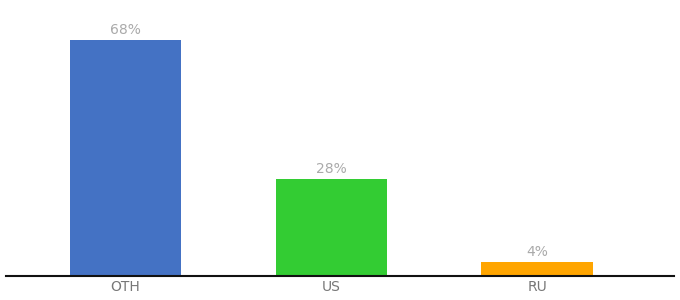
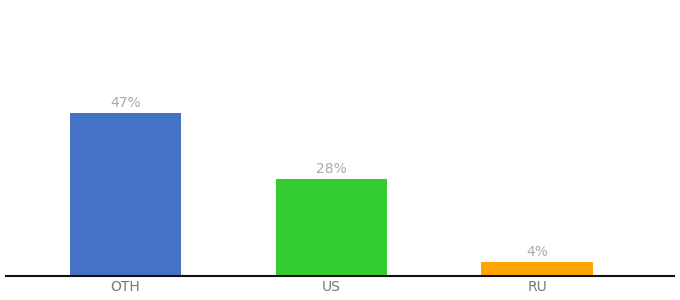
OTH: 68% -> 47%
